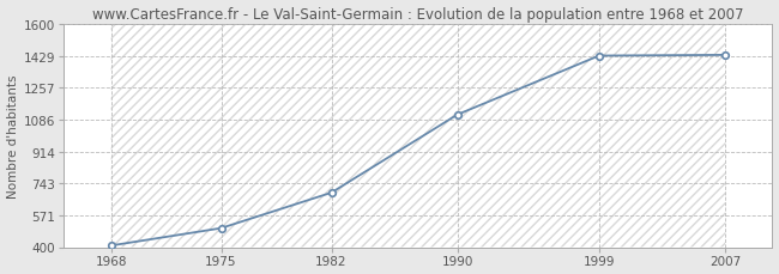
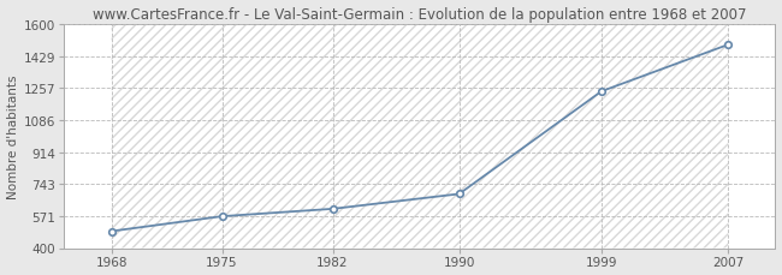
1968: 410 -> 490
1975: 500 -> 570
1982: 690 -> 610
1990: 1110 -> 690
1999: 1430 -> 1240
2007: 1430 -> 1490
